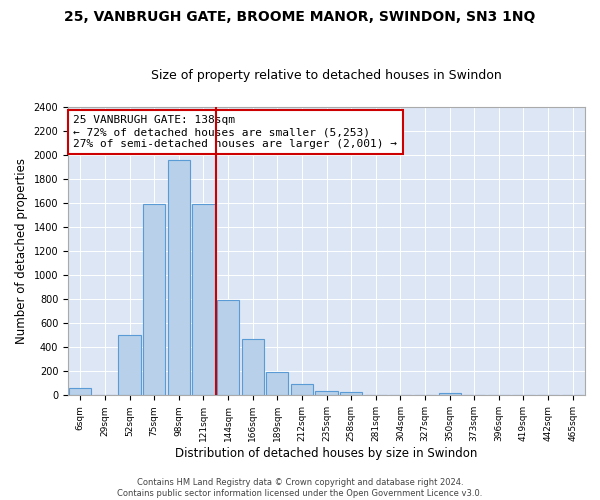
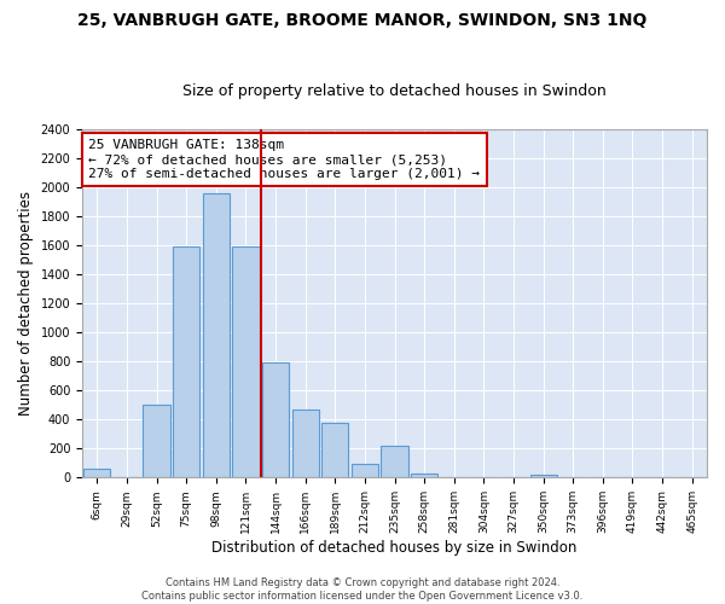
189sqm: 200 -> 380
235sqm: 40 -> 220
